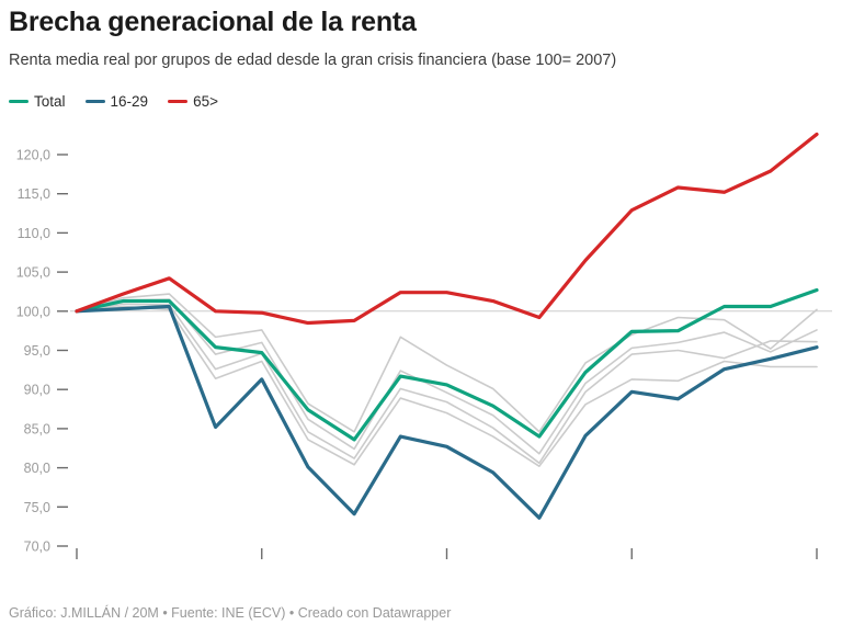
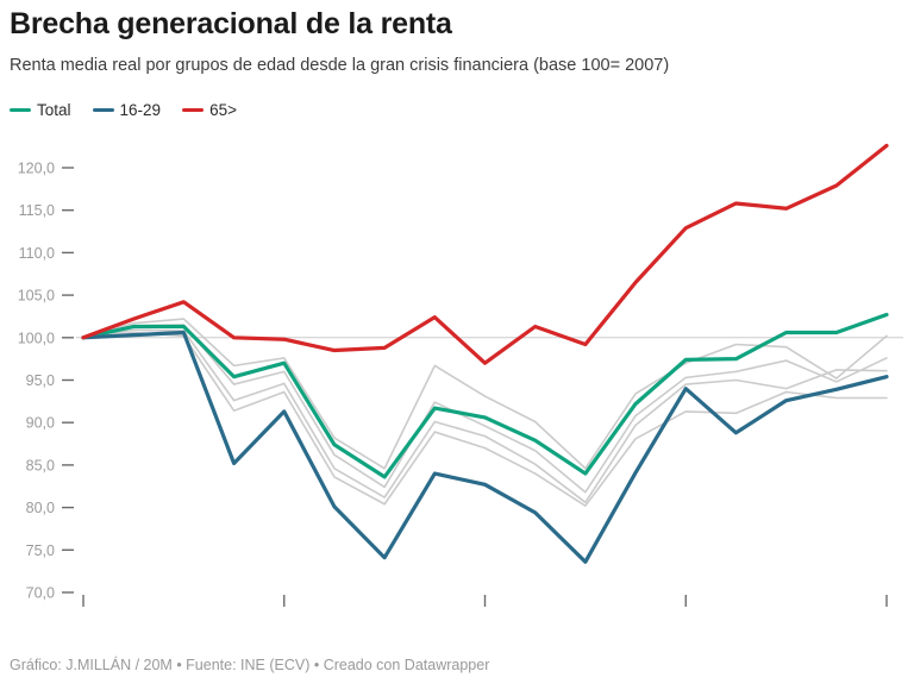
Total/2011: 95 -> 97
65>/2015: 102 -> 97
16-29/2019: 90 -> 94
